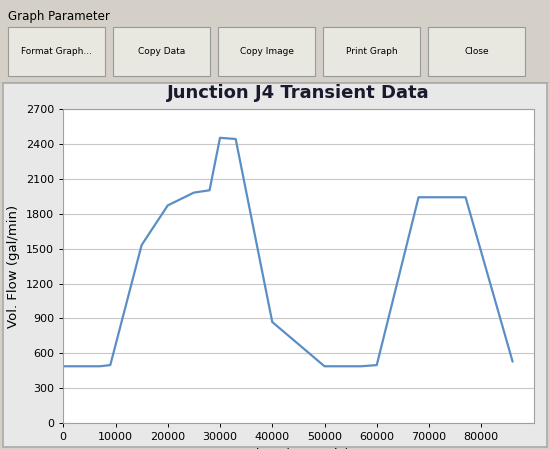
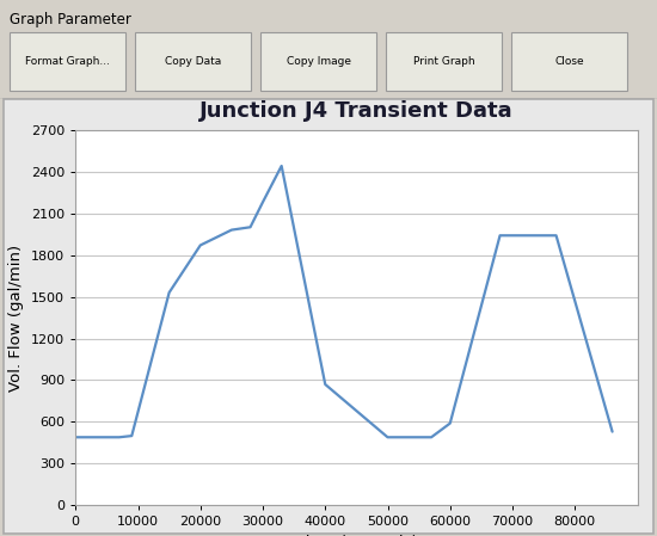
30000: 2450 -> 2180
60000: 500 -> 590
